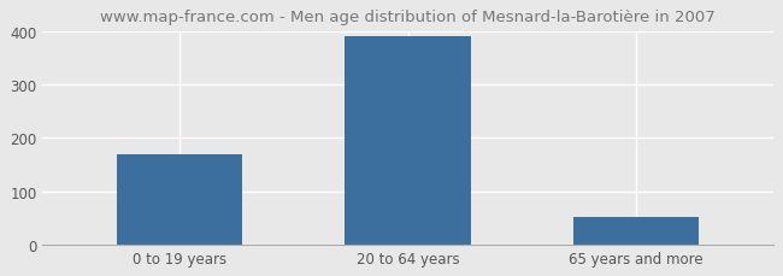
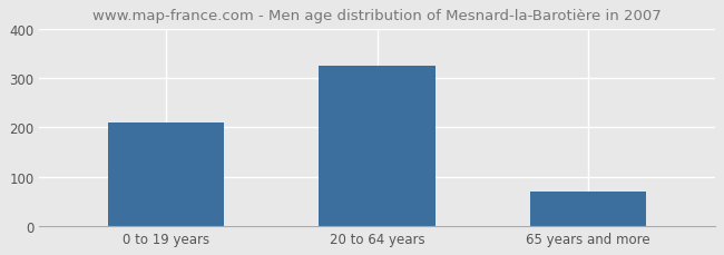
0 to 19 years: 168 -> 210
20 to 64 years: 390 -> 325
65 years and more: 52 -> 70
